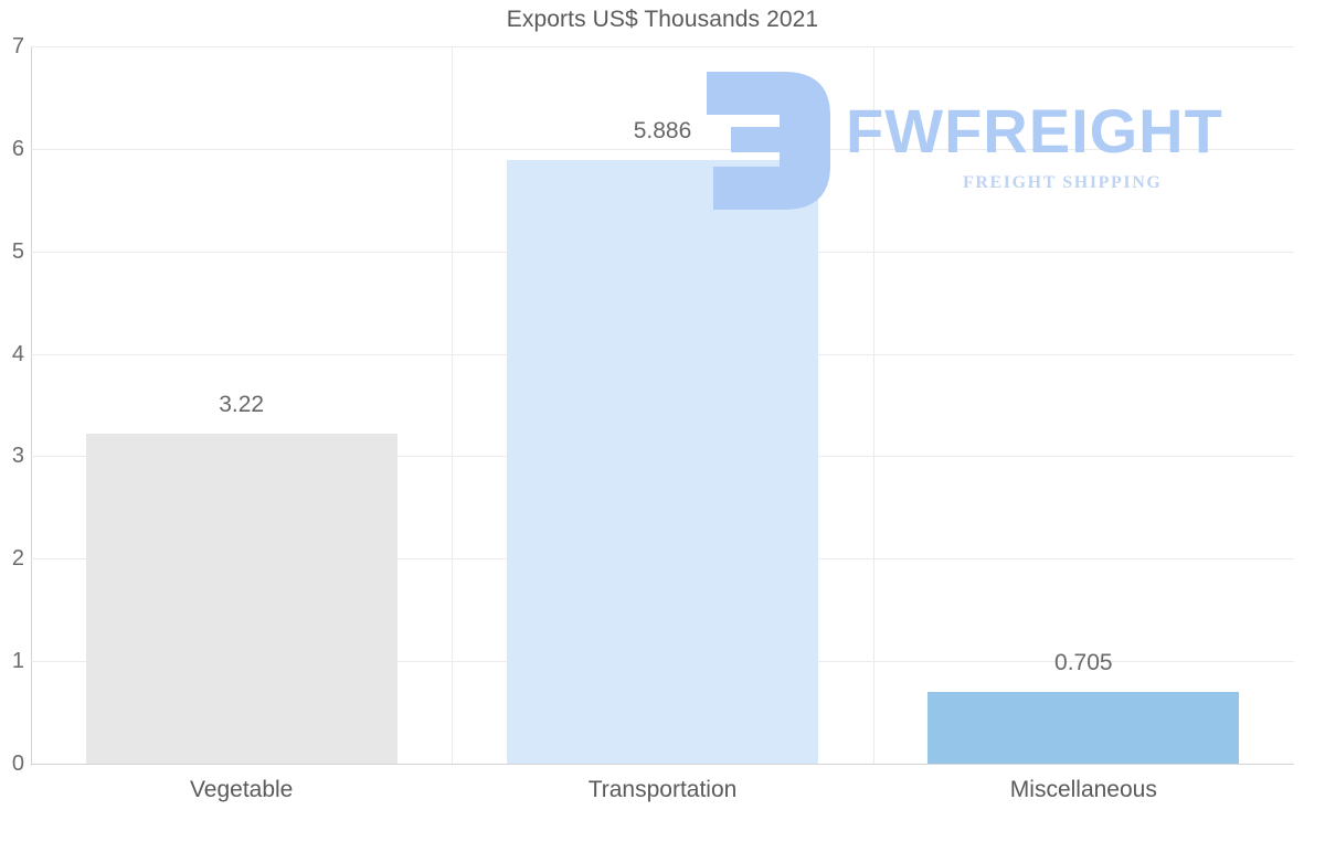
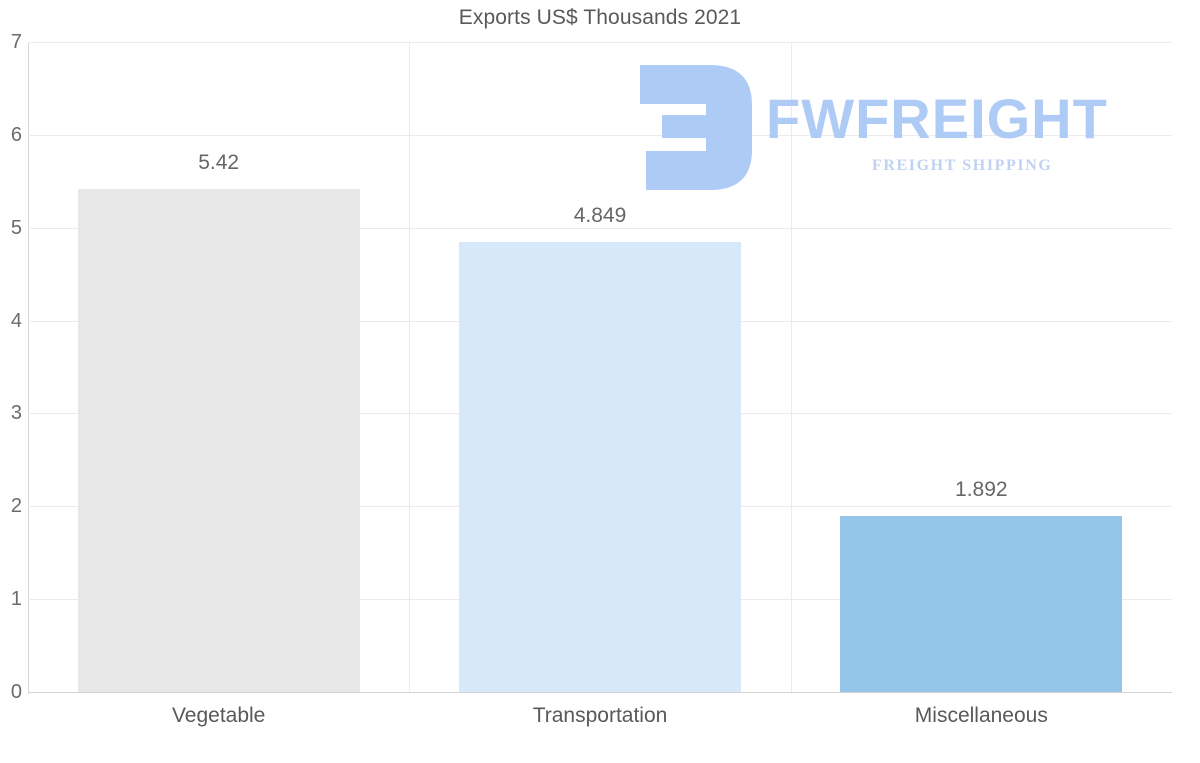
Vegetable: 3.22 -> 5.42
Transportation: 5.886 -> 4.849
Miscellaneous: 0.705 -> 1.892
